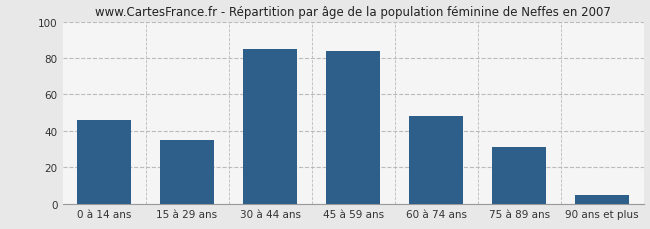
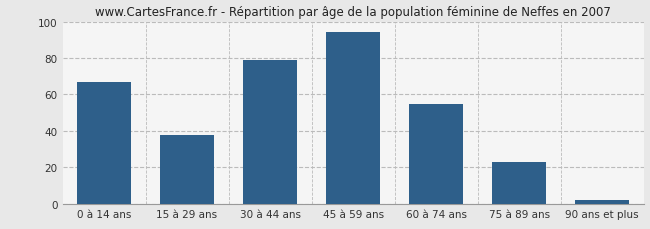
0 à 14 ans: 46 -> 67
15 à 29 ans: 35 -> 38
30 à 44 ans: 85 -> 79
45 à 59 ans: 84 -> 94
60 à 74 ans: 48 -> 55
75 à 89 ans: 31 -> 23
90 ans et plus: 5 -> 2
